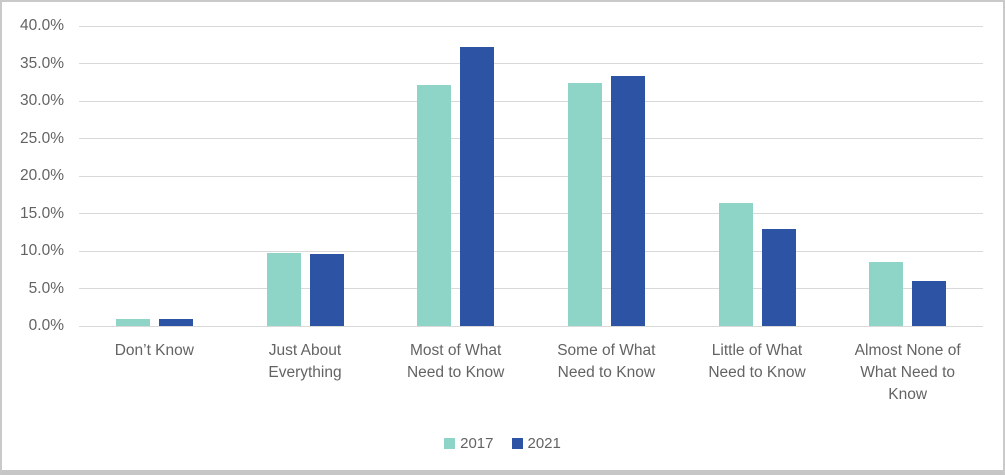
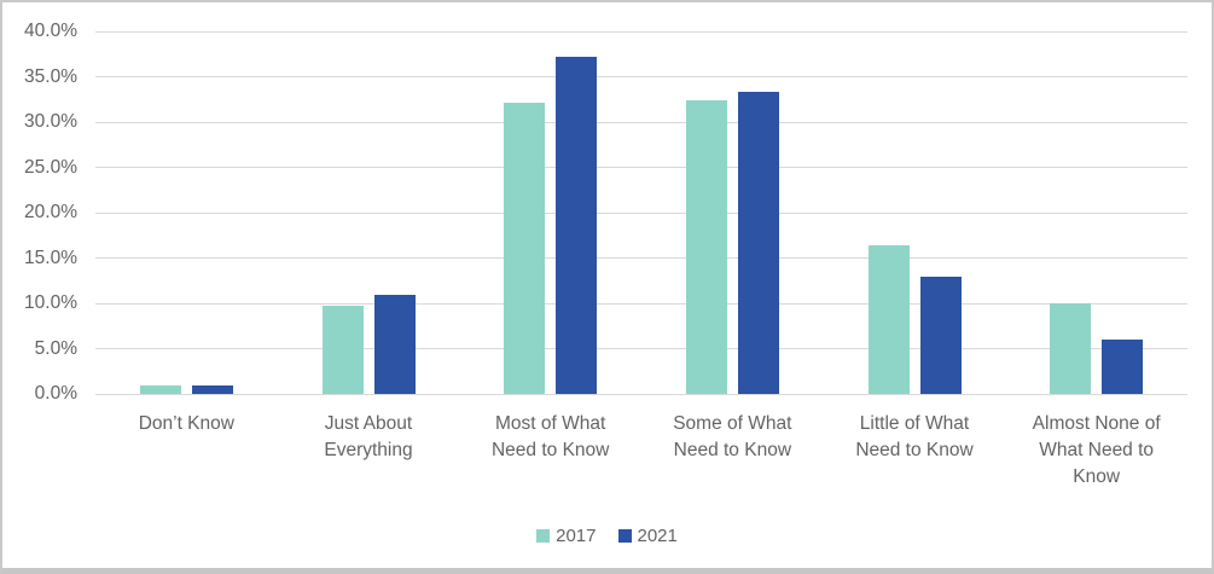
2021/Just About Everything: 10% -> 11%
2017/Almost None of What Need to Know: 8% -> 10%
